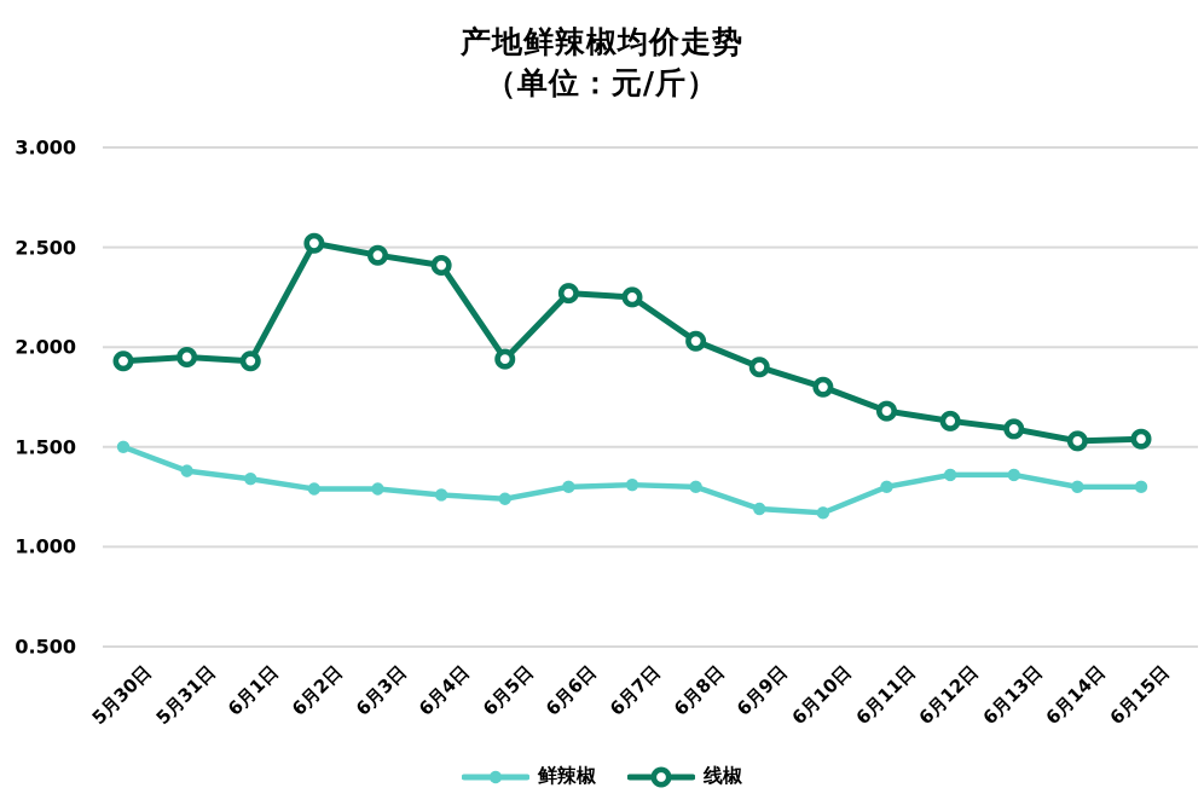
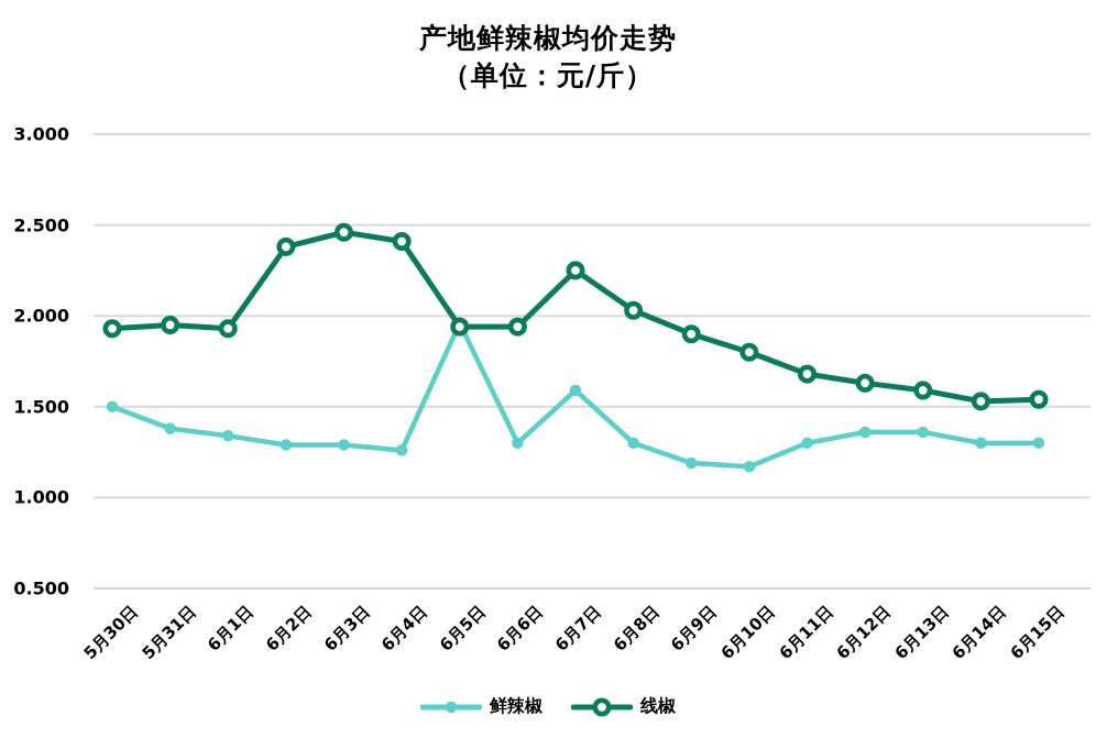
线椒/6月2日: 2.52 -> 2.38
鲜辣椒/6月5日: 1.24 -> 1.96
线椒/6月6日: 2.27 -> 1.94
鲜辣椒/6月7日: 1.31 -> 1.59
